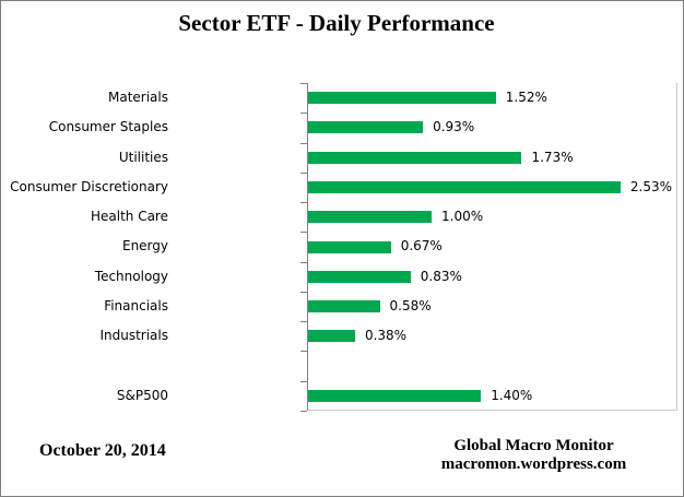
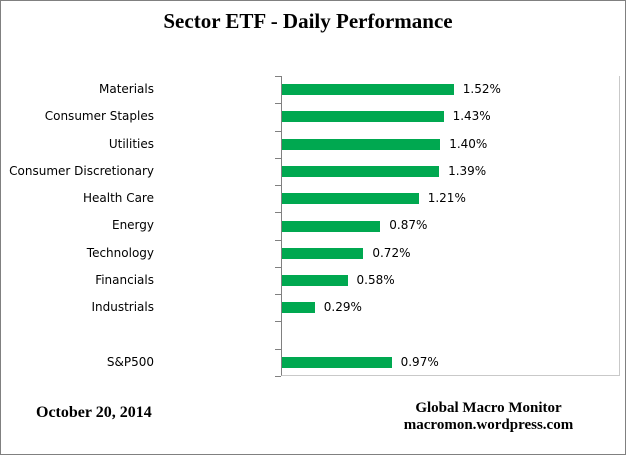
Consumer Staples: 0.93% -> 1.43%
Utilities: 1.73% -> 1.40%
Consumer Discretionary: 2.53% -> 1.39%
Health Care: 1.00% -> 1.21%
Energy: 0.67% -> 0.87%
Technology: 0.83% -> 0.72%
Industrials: 0.38% -> 0.29%
S&P500: 1.40% -> 0.97%
